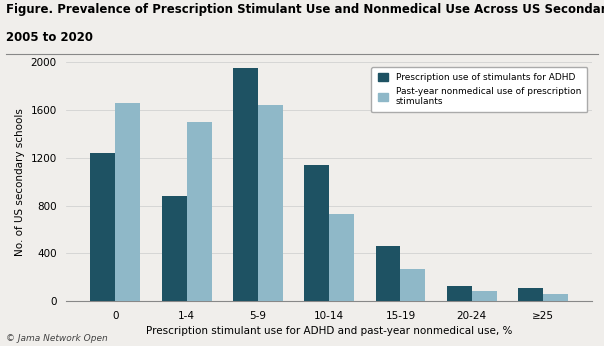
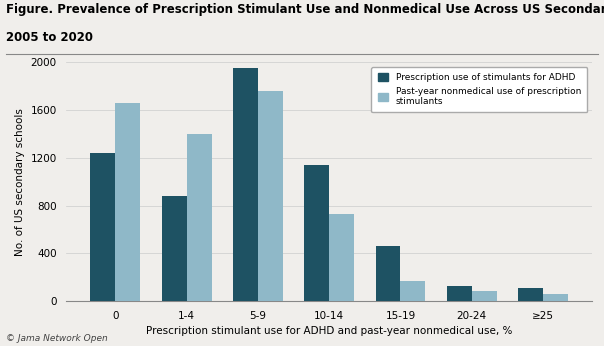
Past-year nonmedical use of prescription stimulants/1-4: 1500 -> 1400
Past-year nonmedical use of prescription stimulants/5-9: 1640 -> 1760
Past-year nonmedical use of prescription stimulants/15-19: 260 -> 170
